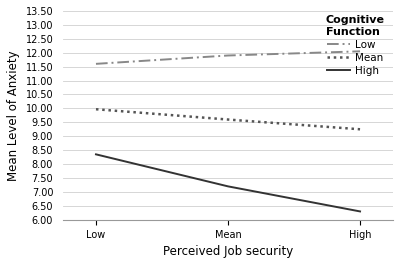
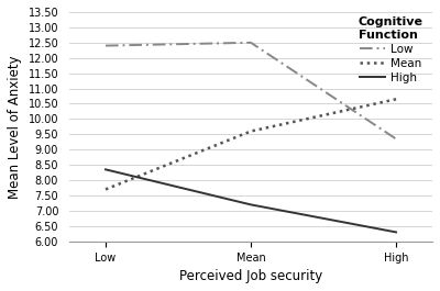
Low/Low: 11.60 -> 12.40
Mean/Low: 9.97 -> 7.70
Low/Mean: 11.90 -> 12.50
Low/High: 12.05 -> 9.35
Mean/High: 9.25 -> 10.65
